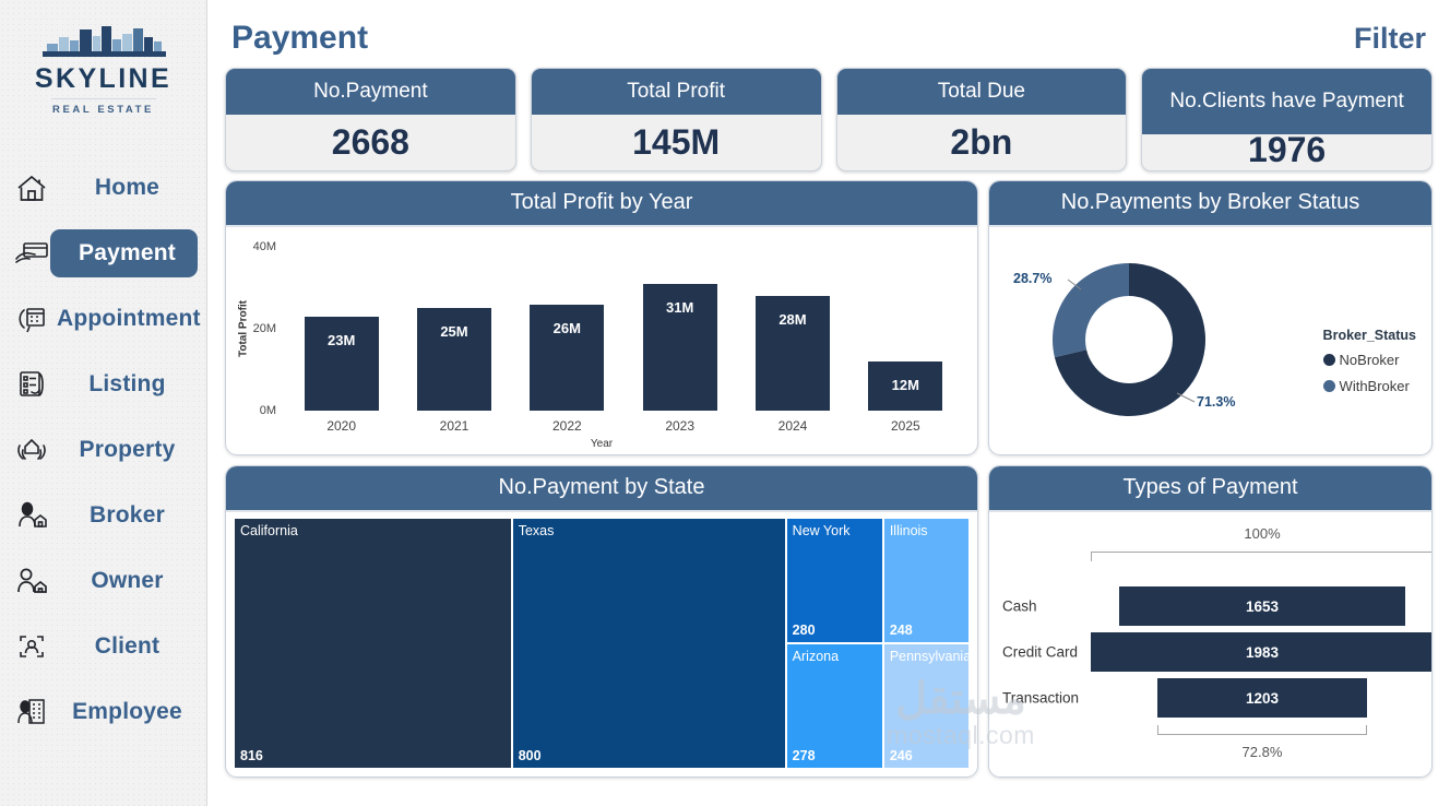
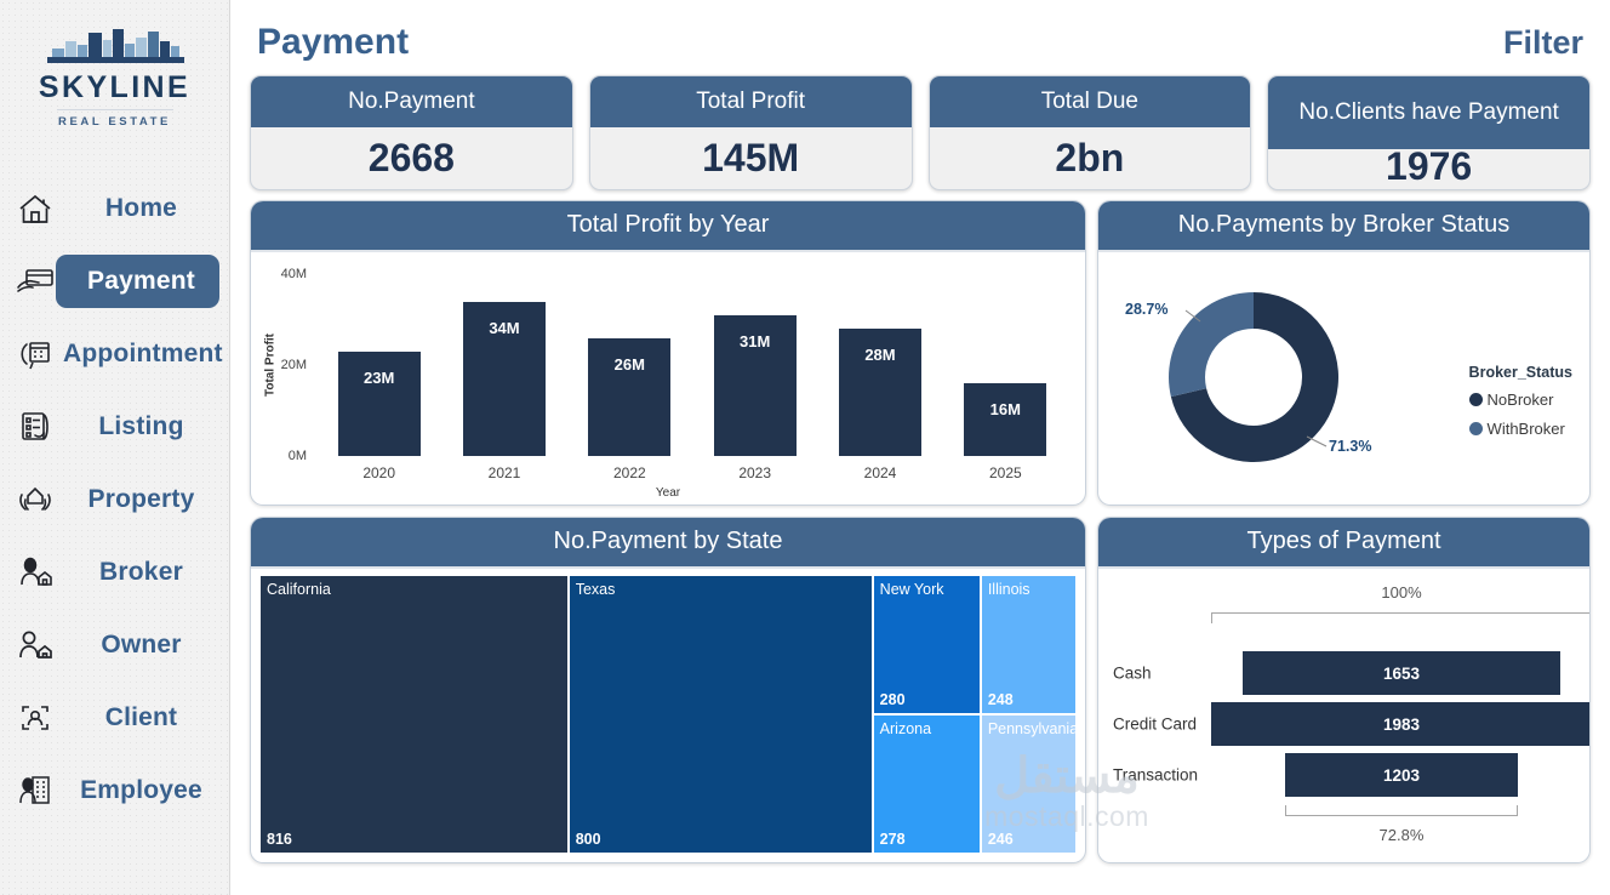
Total Profit by Year/2021: 25M -> 34M
Total Profit by Year/2025: 12M -> 16M
